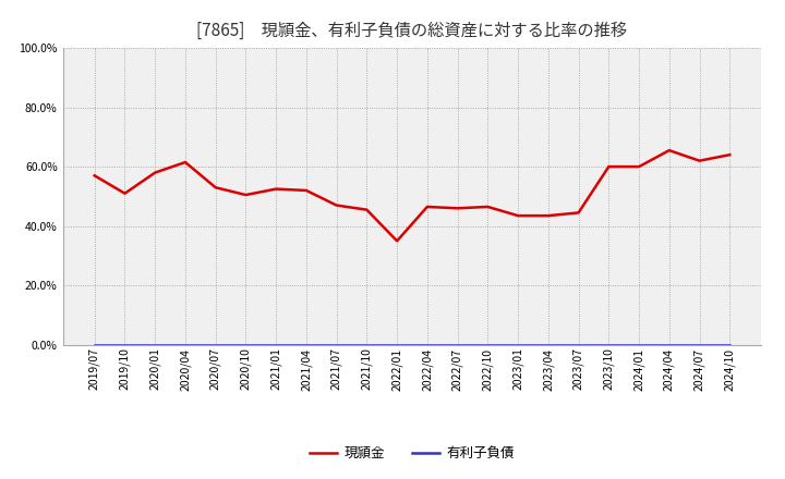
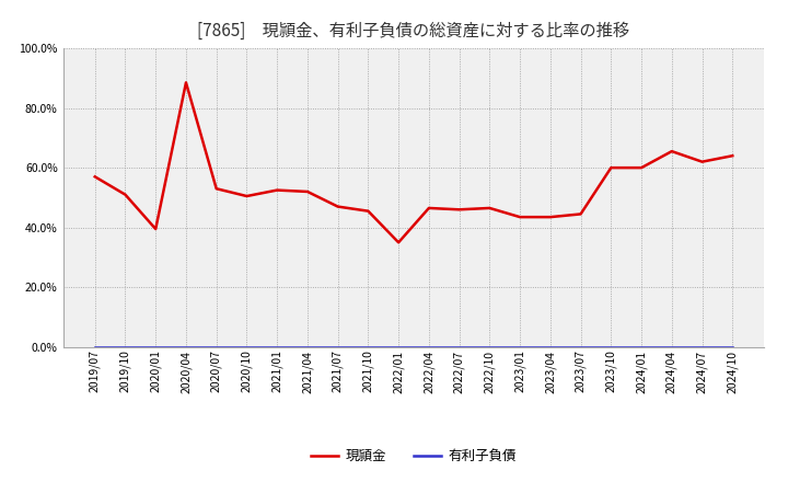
現頴金/2020/01: 58.0% -> 39.5%
現頴金/2020/04: 61.5% -> 88.5%
